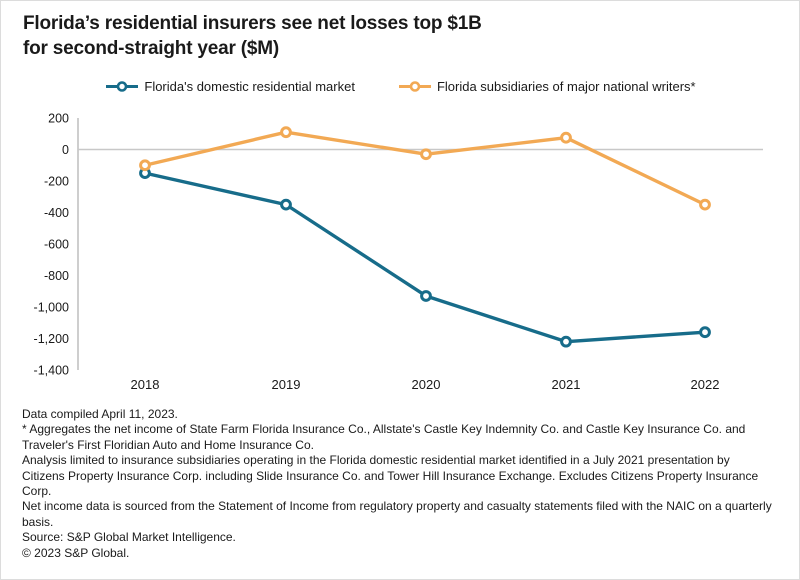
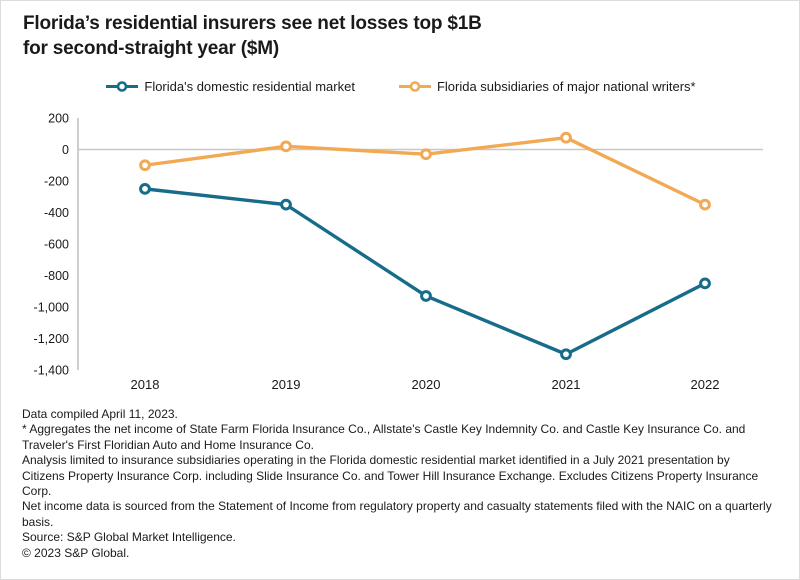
Florida's domestic residential market/2018: -150 -> -250
Florida subsidiaries of major national writers*/2019: 110 -> 20
Florida's domestic residential market/2021: -1220 -> -1300
Florida's domestic residential market/2022: -1160 -> -850
